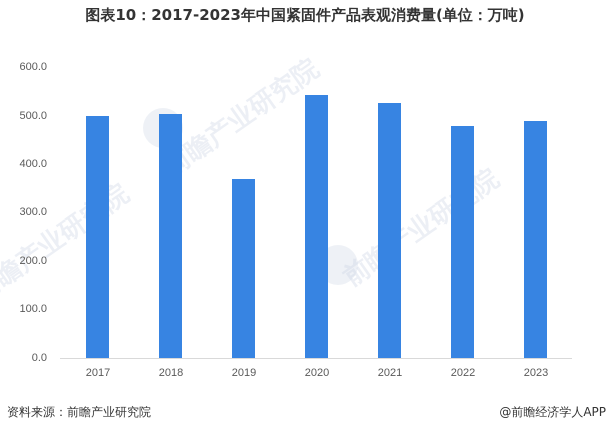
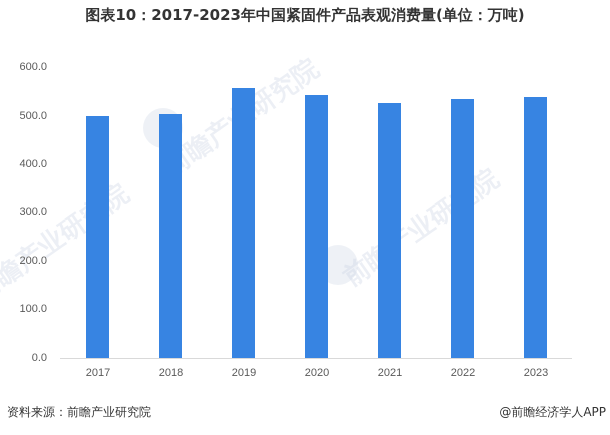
2019: 370 -> 560
2022: 480 -> 530
2023: 490 -> 540
